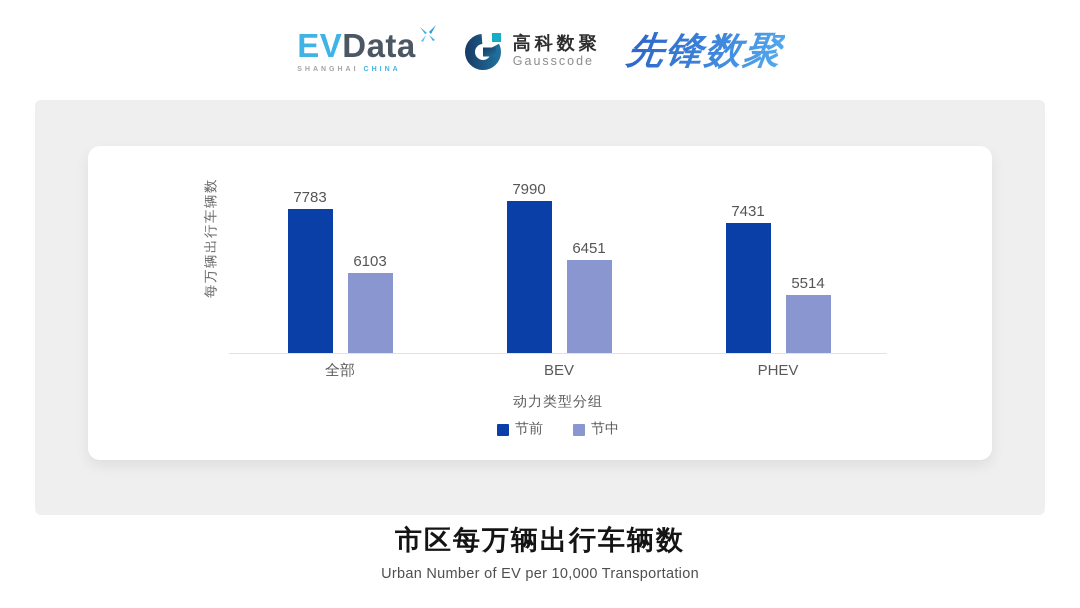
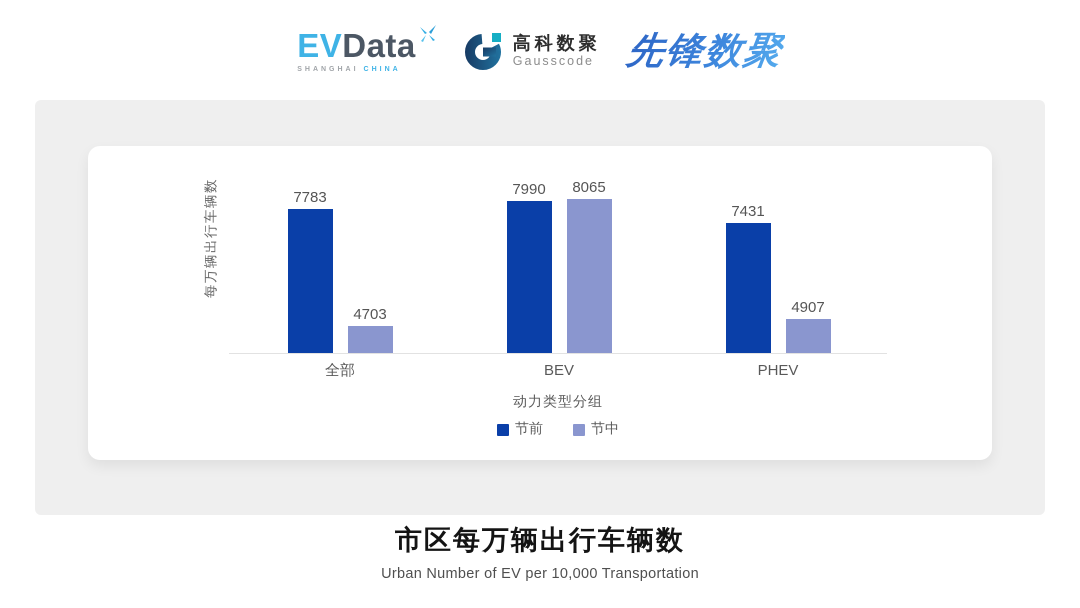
节中/全部: 6103 -> 4703
节中/BEV: 6451 -> 8065
节中/PHEV: 5514 -> 4907
